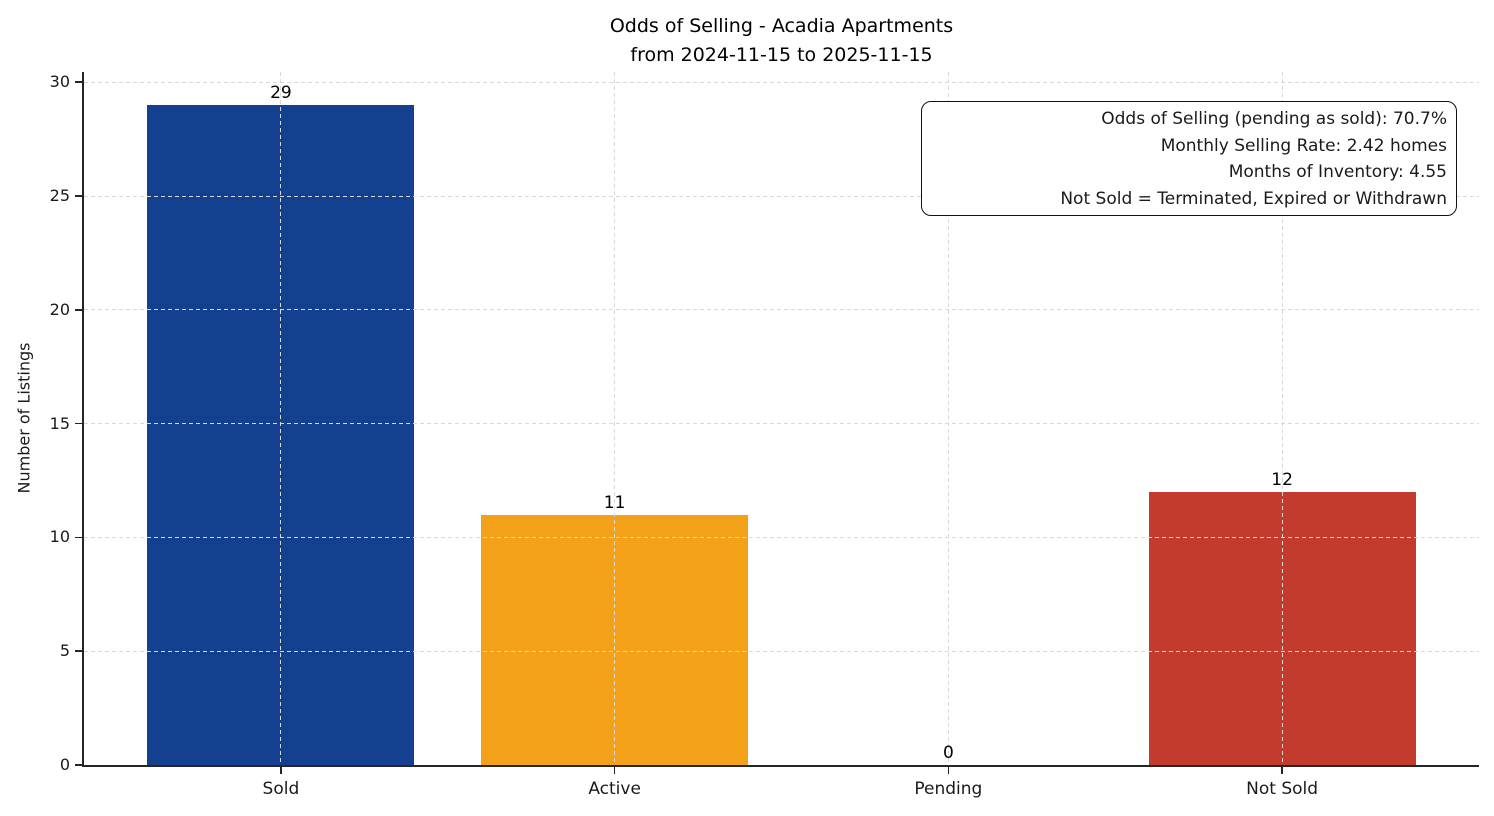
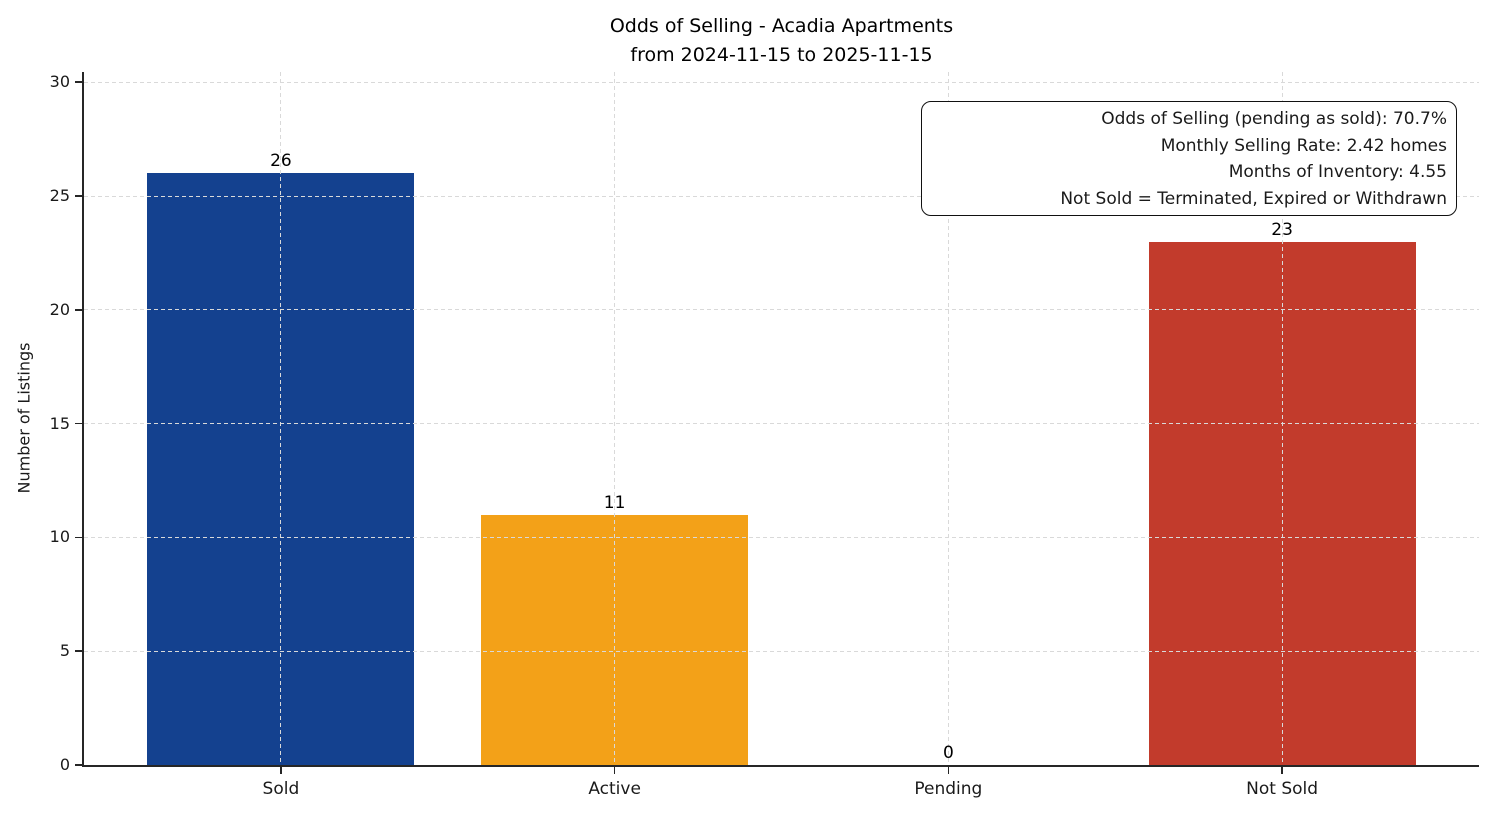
Sold: 29 -> 26
Not Sold: 12 -> 23
